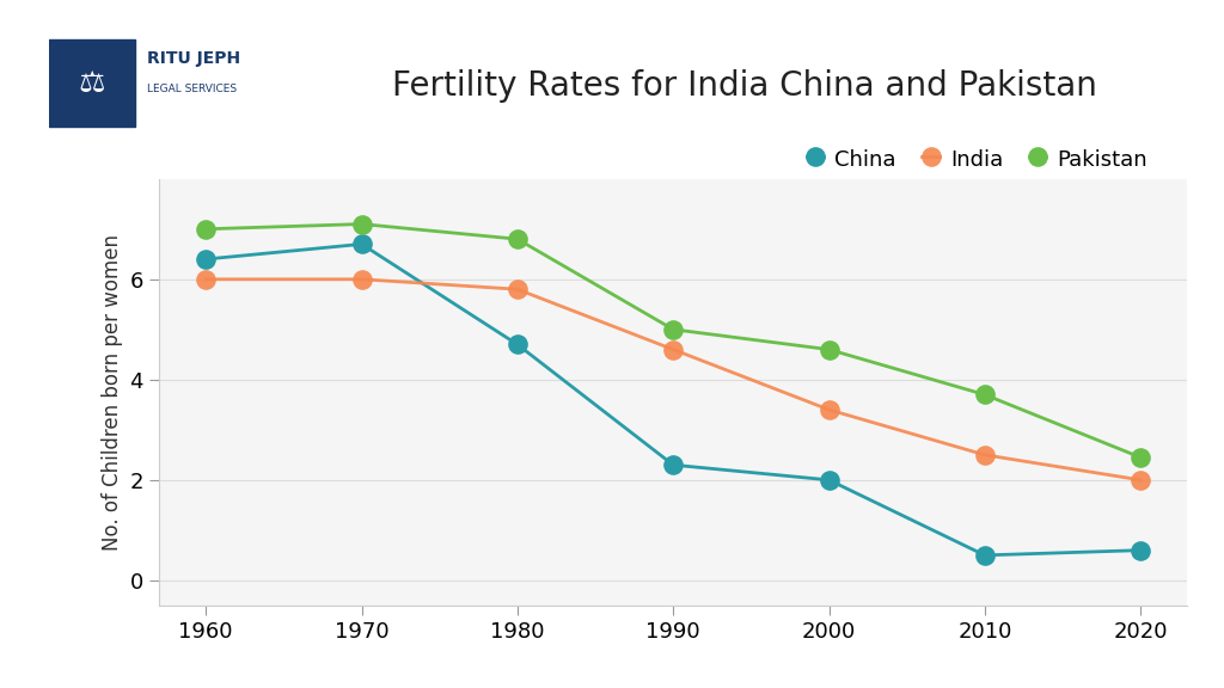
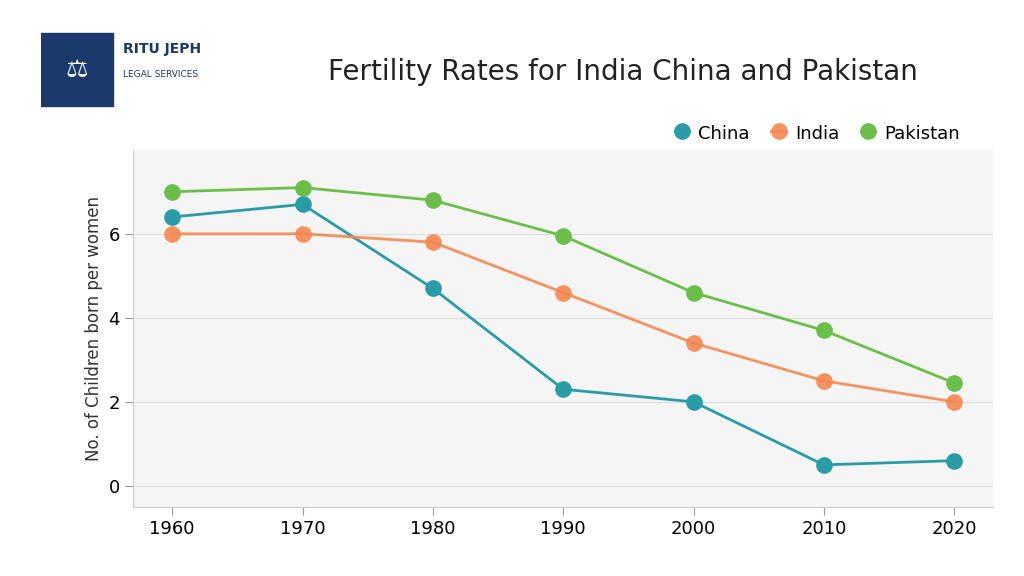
Pakistan/1990: 5.00 -> 5.95
